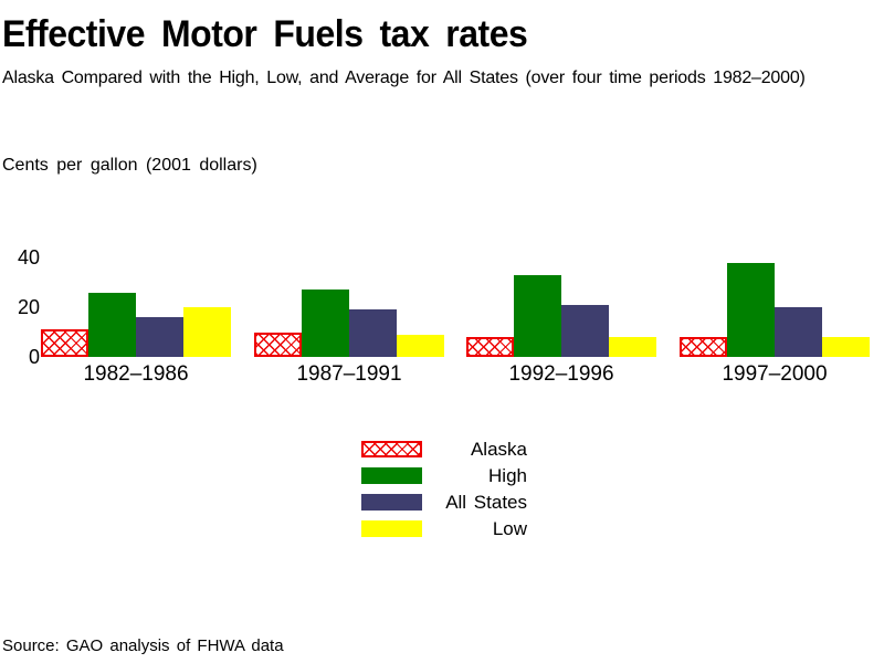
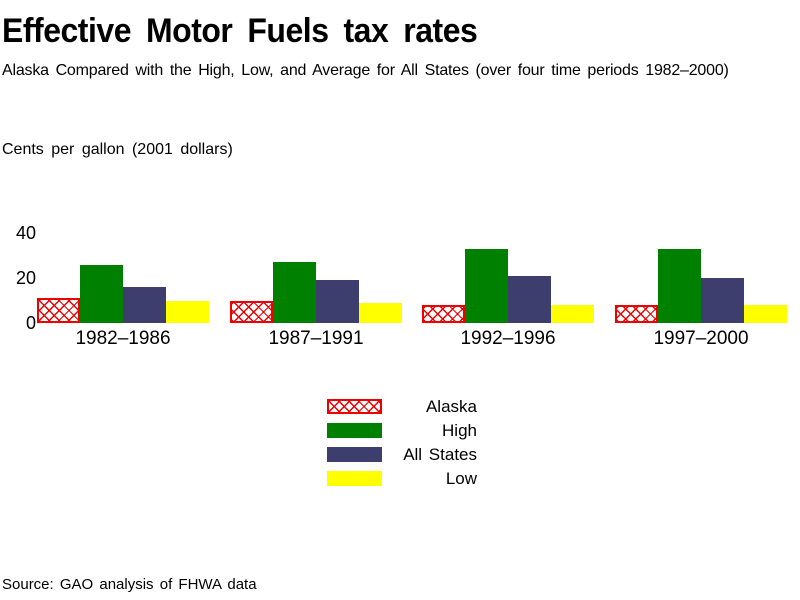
Low/1982–1986: 20 -> 10
High/1997–2000: 38 -> 33
